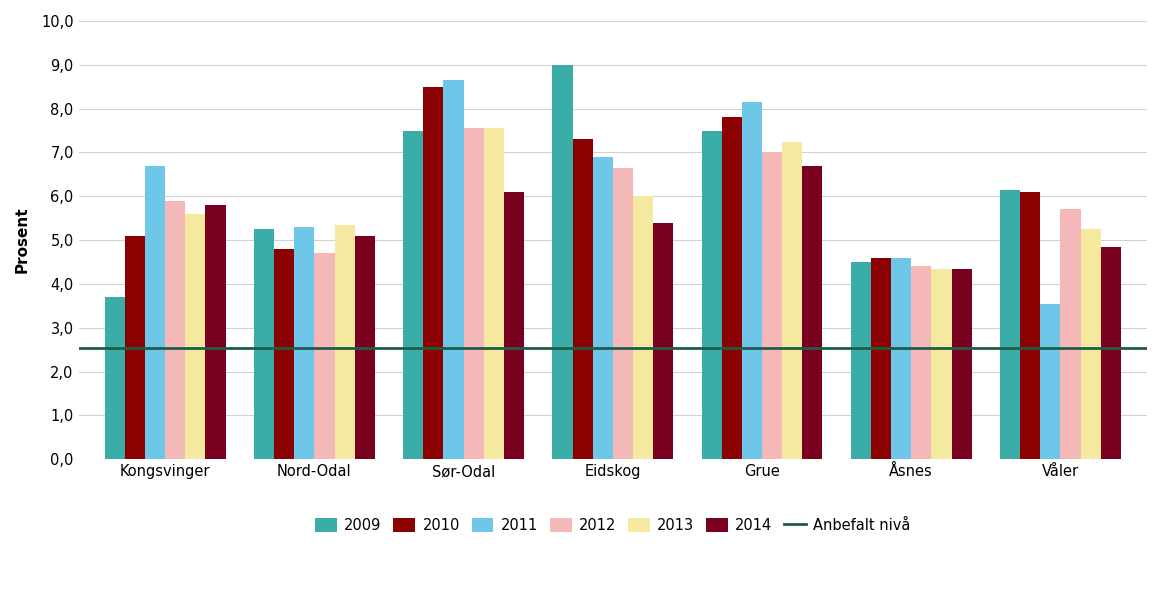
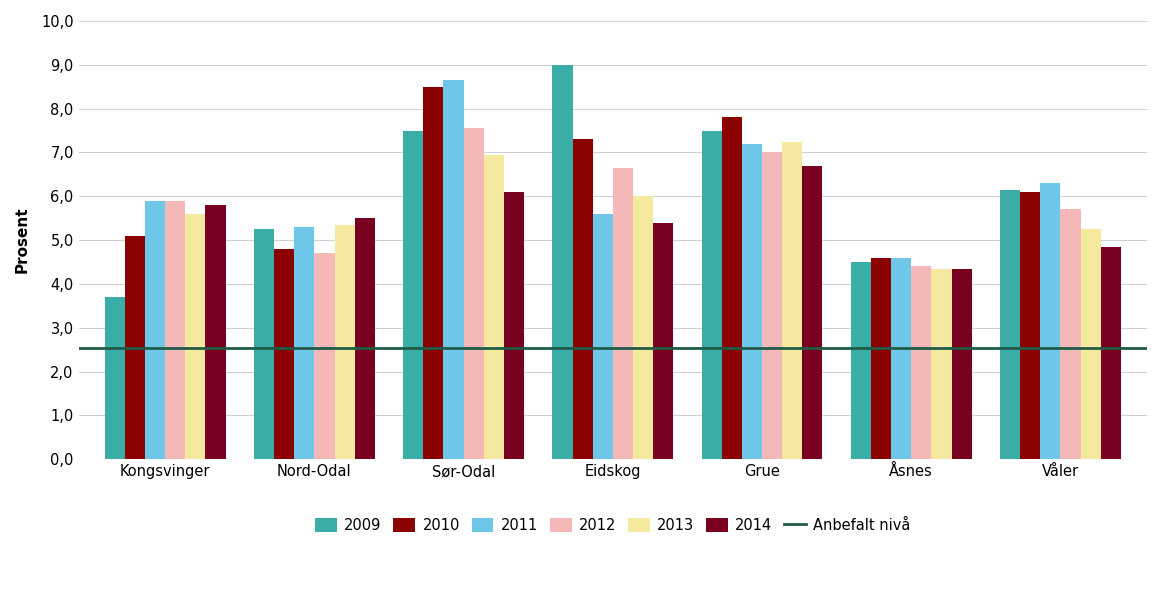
2011/Kongsvinger: 6,70 -> 5,90
2014/Nord-Odal: 5,10 -> 5,50
2013/Sør-Odal: 7,55 -> 6,95
2011/Eidskog: 6,90 -> 5,60
2011/Grue: 8,15 -> 7,20
2011/Våler: 3,55 -> 6,30
